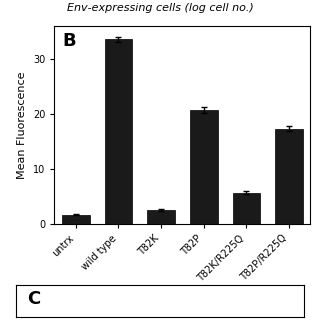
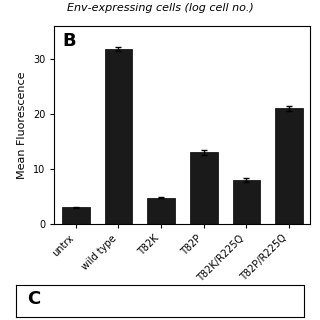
untrx: 1.7 -> 3.0
wild type: 33.5 -> 31.8
T82K: 2.5 -> 4.8
T82P: 20.7 -> 13.0
T82K/R225Q: 5.7 -> 8.0
T82P/R225Q: 17.3 -> 21.0
